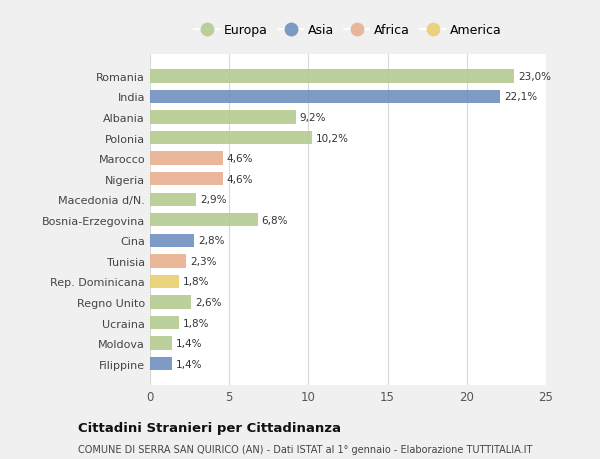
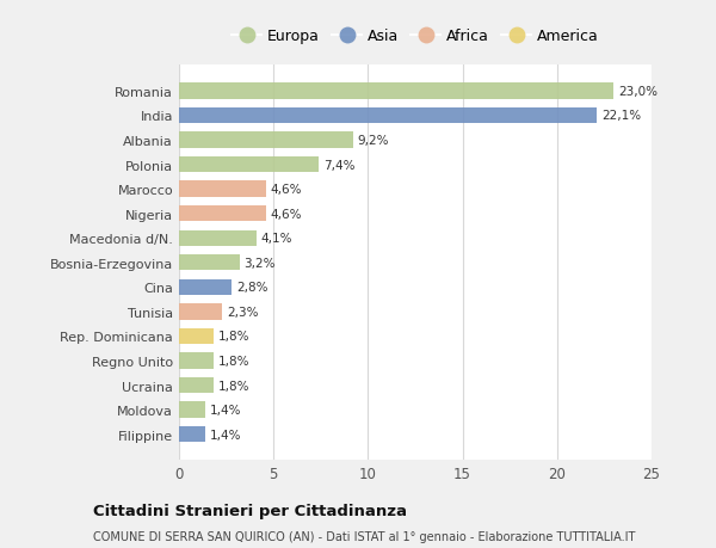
Polonia: 10,2% -> 7,4%
Macedonia d/N.: 2,9% -> 4,1%
Bosnia-Erzegovina: 6,8% -> 3,2%
Regno Unito: 2,6% -> 1,8%
